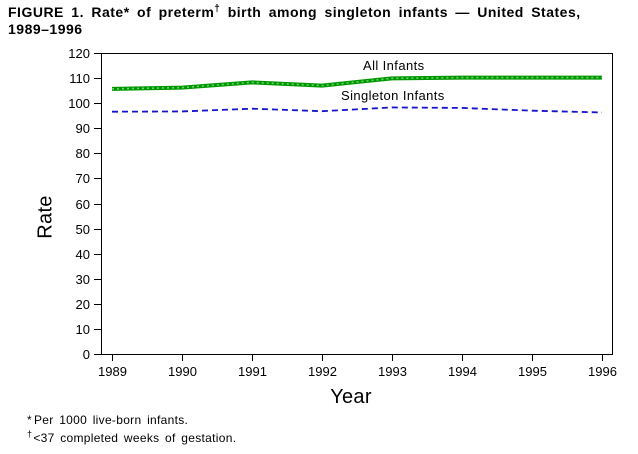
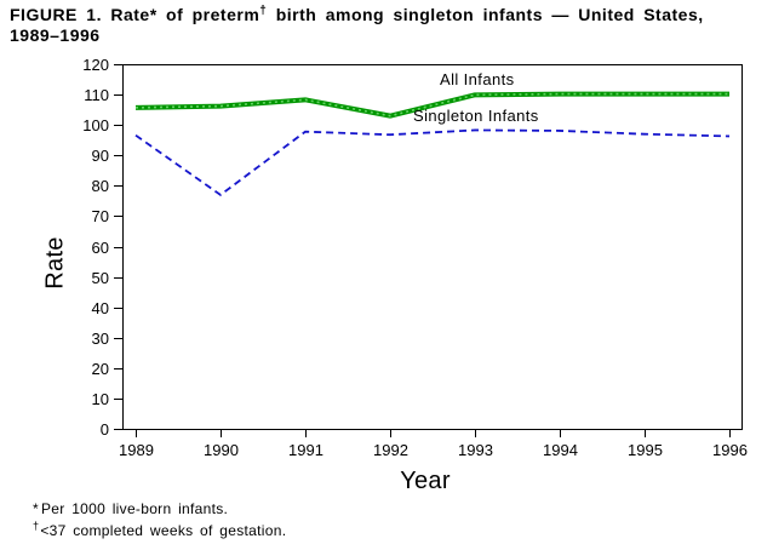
Singleton Infants/1990: 97 -> 77
All Infants/1992: 107 -> 103
